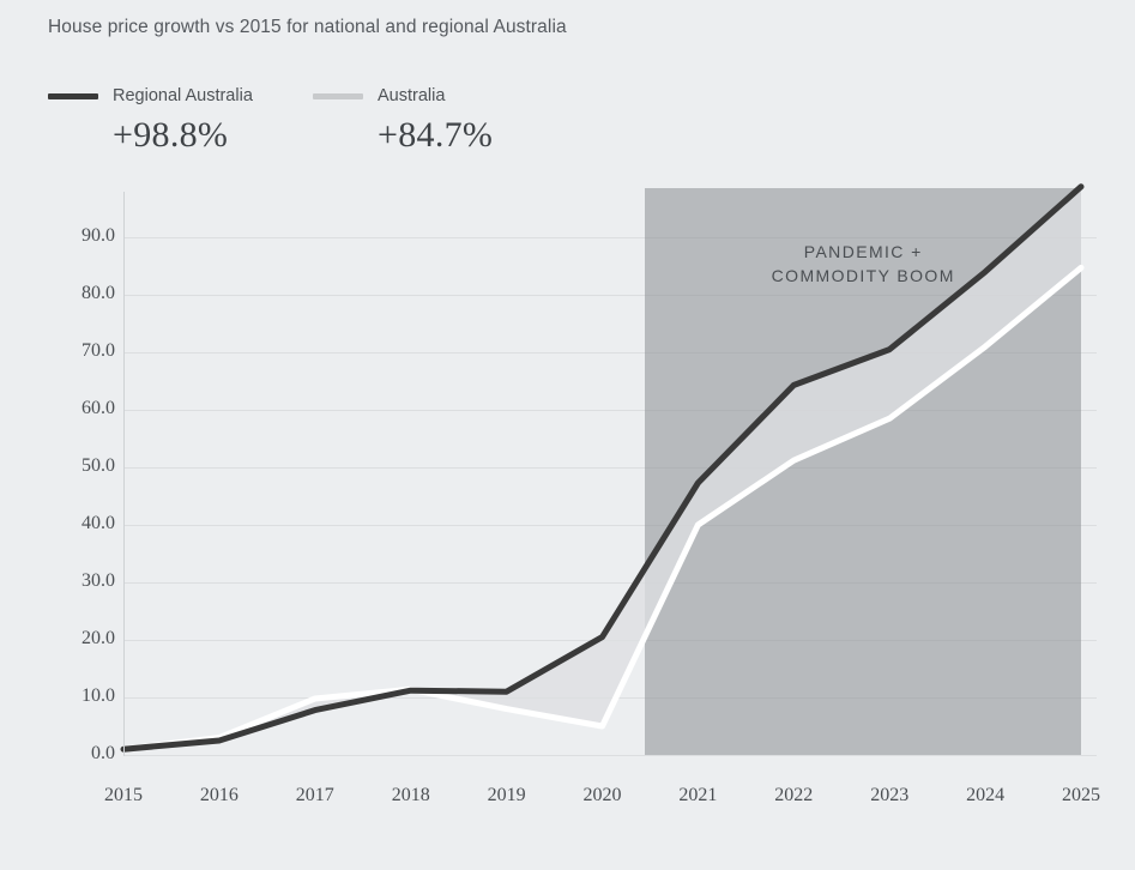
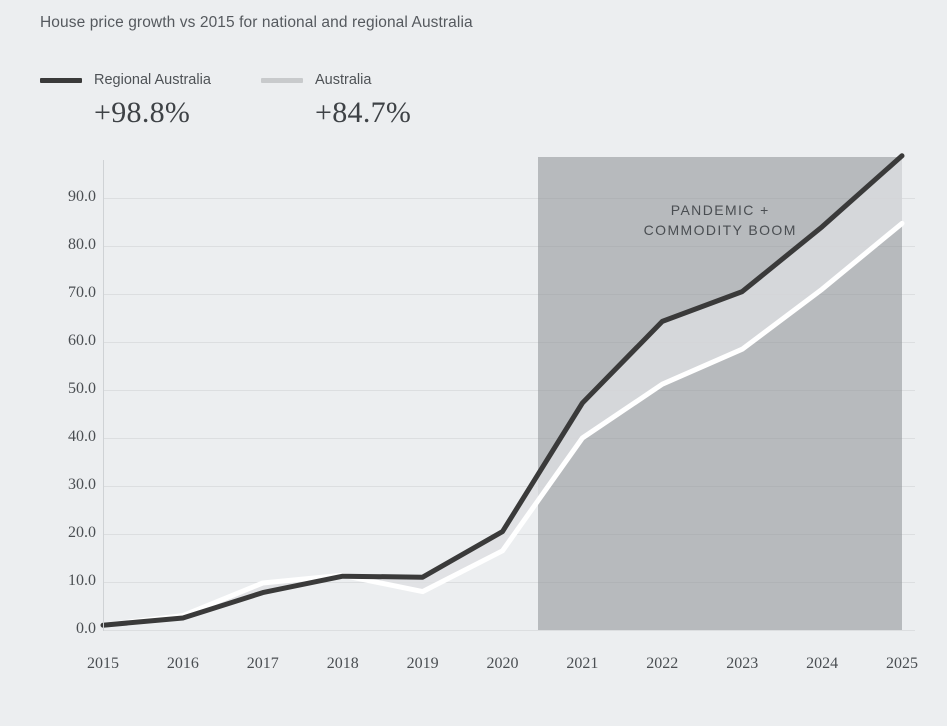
Australia/2020: 5 -> 16
